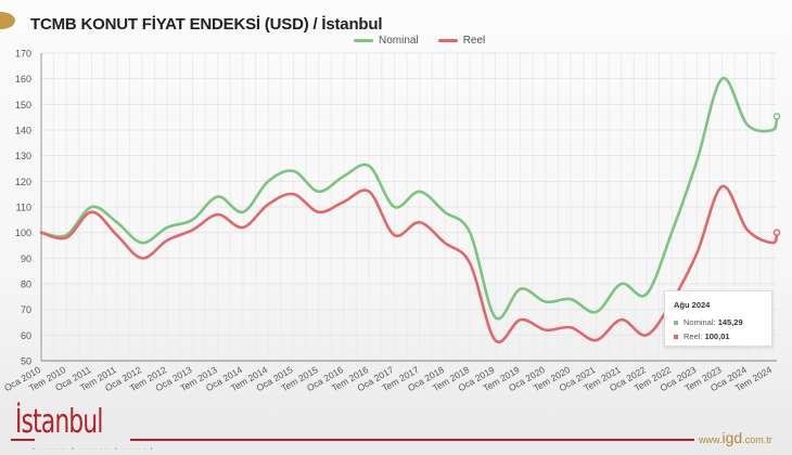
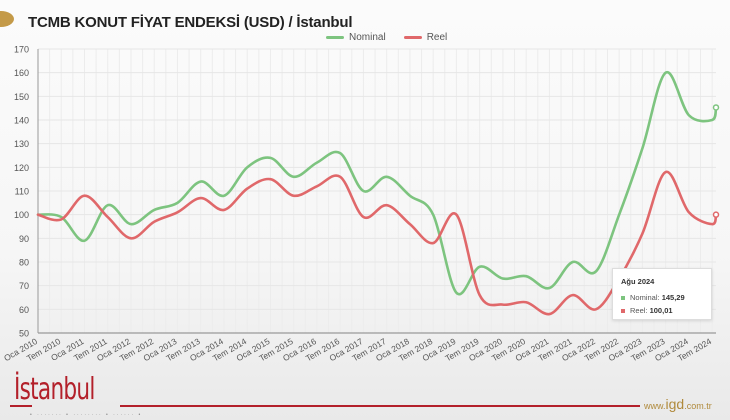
Nominal/Oca 2011: 110 -> 89
Reel/Oca 2019: 58 -> 100
